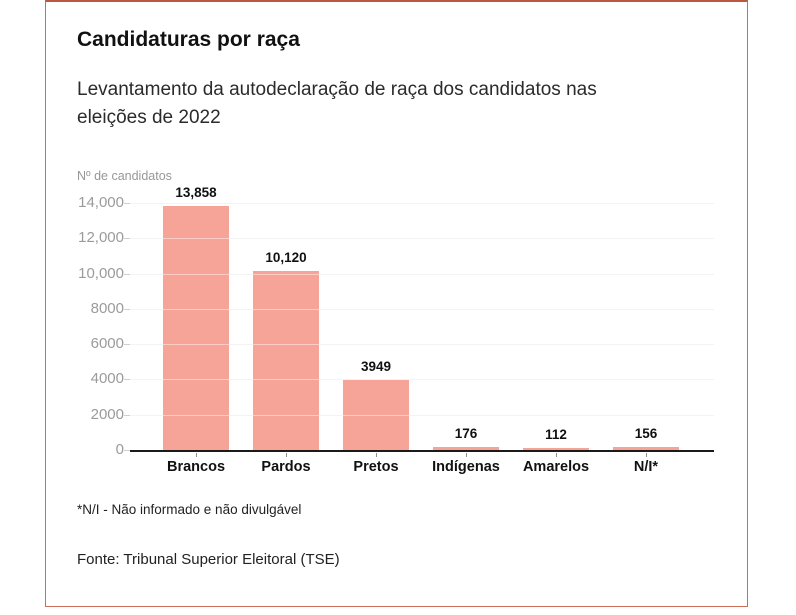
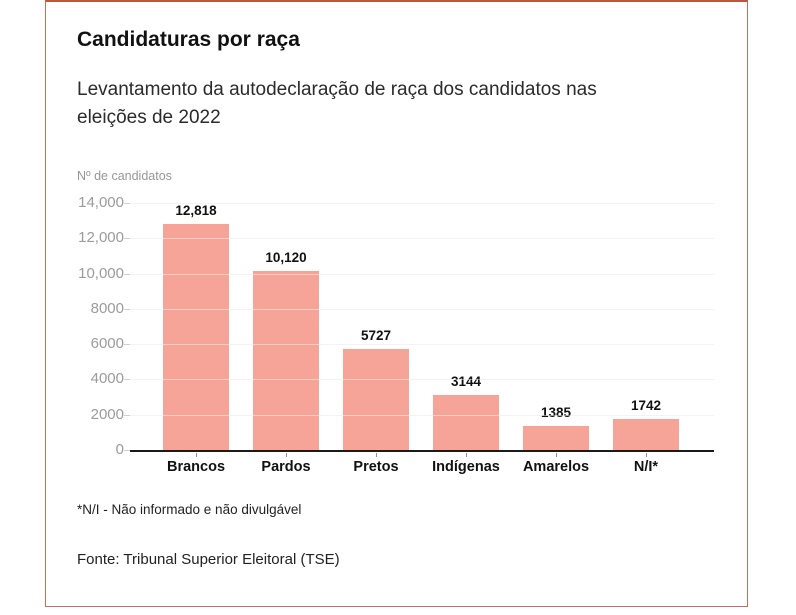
Brancos: 13,858 -> 12,818
Pretos: 3949 -> 5727
Indígenas: 176 -> 3144
Amarelos: 112 -> 1385
N/I*: 156 -> 1742
